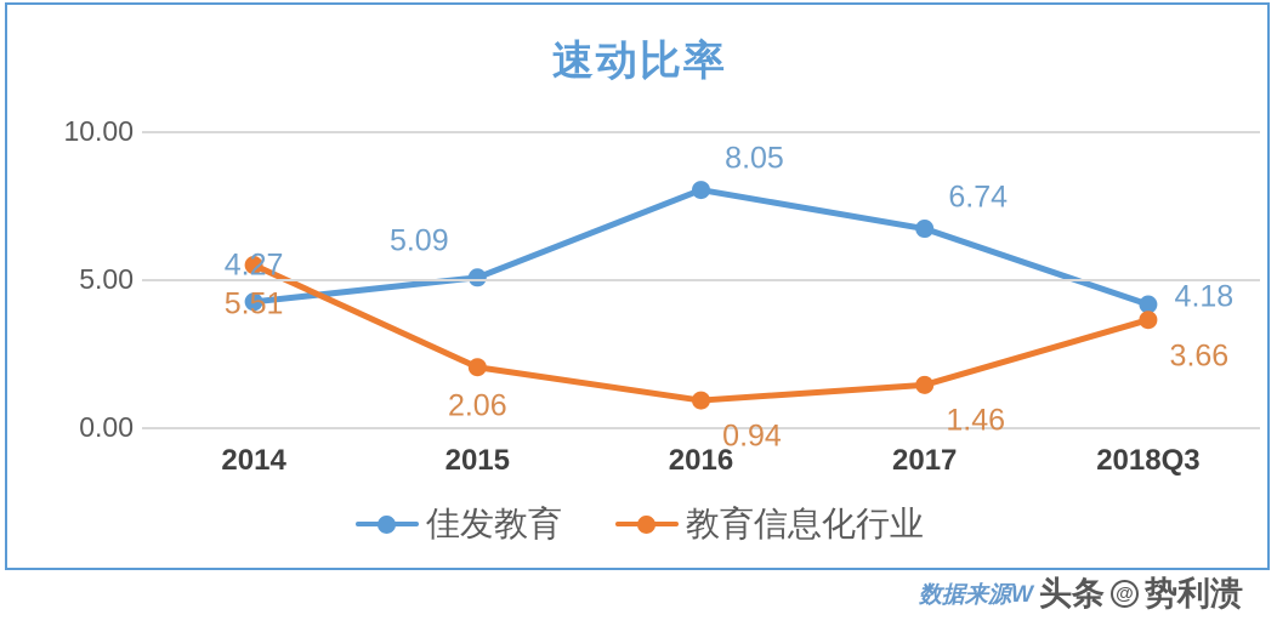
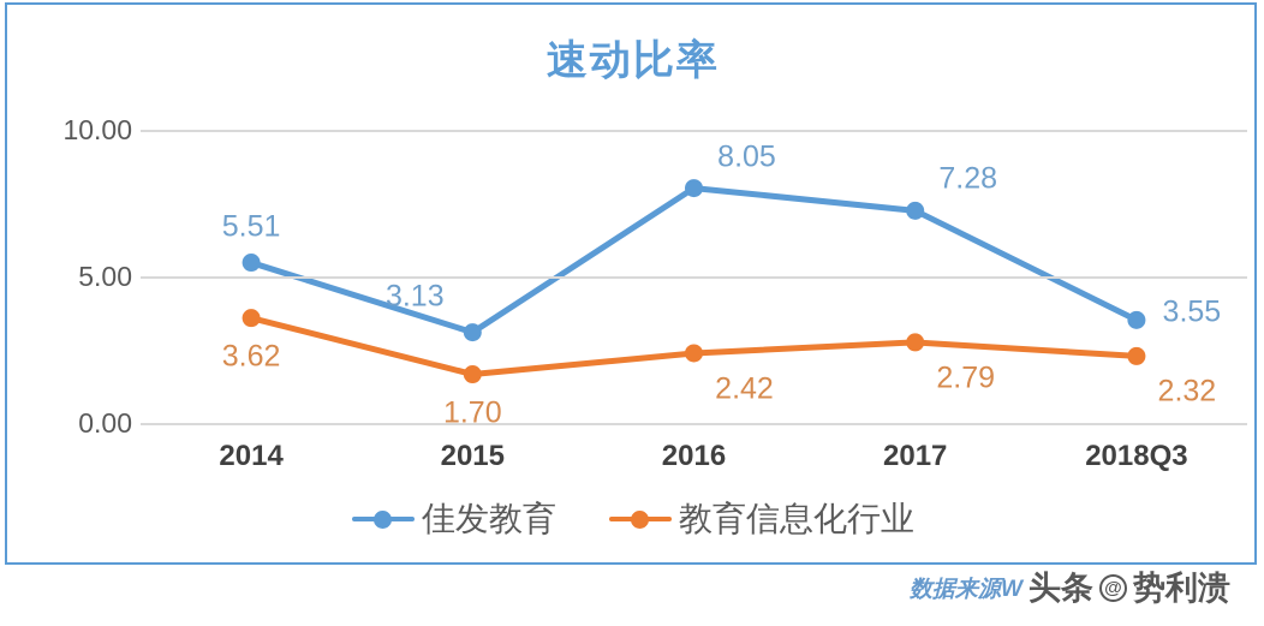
佳发教育/2014: 4.27 -> 5.51
教育信息化行业/2014: 5.51 -> 3.62
佳发教育/2015: 5.09 -> 3.13
教育信息化行业/2015: 2.06 -> 1.70
教育信息化行业/2016: 0.94 -> 2.42
佳发教育/2017: 6.74 -> 7.28
教育信息化行业/2017: 1.46 -> 2.79
佳发教育/2018Q3: 4.18 -> 3.55
教育信息化行业/2018Q3: 3.66 -> 2.32
